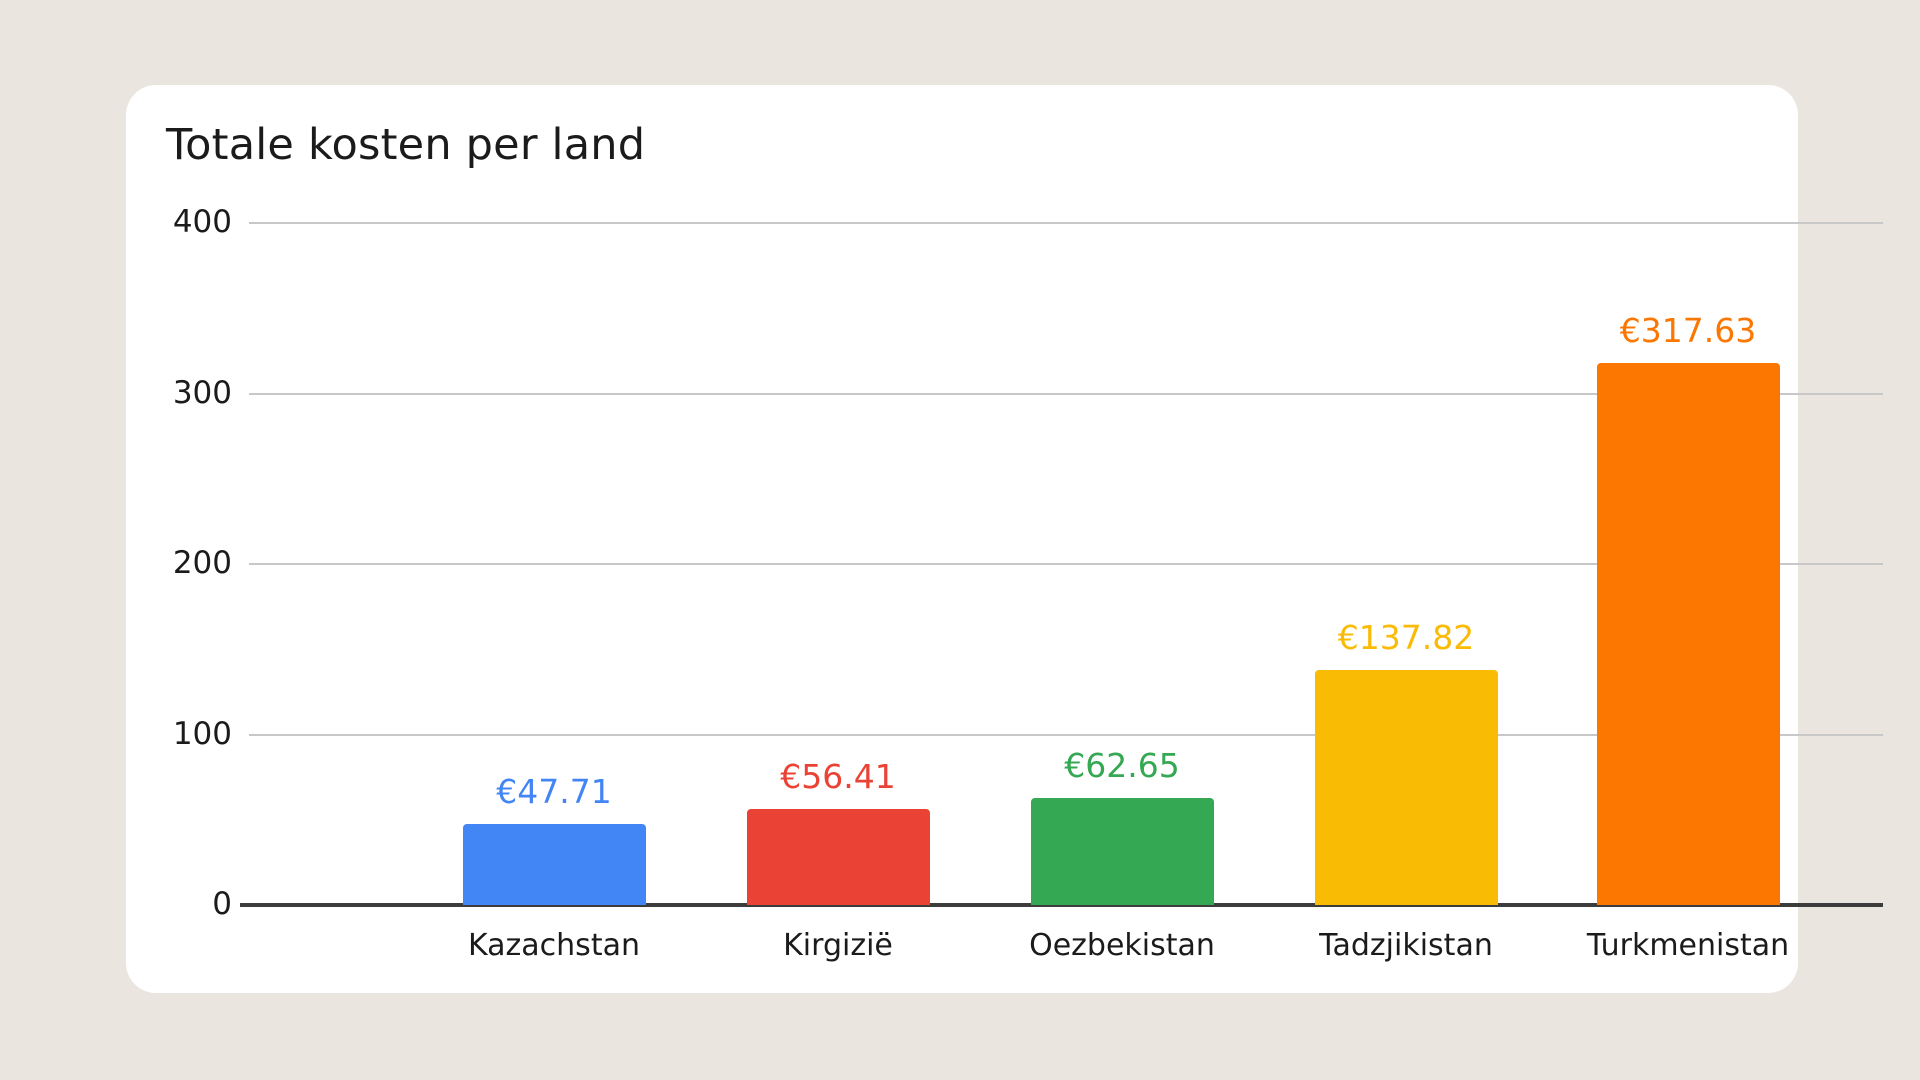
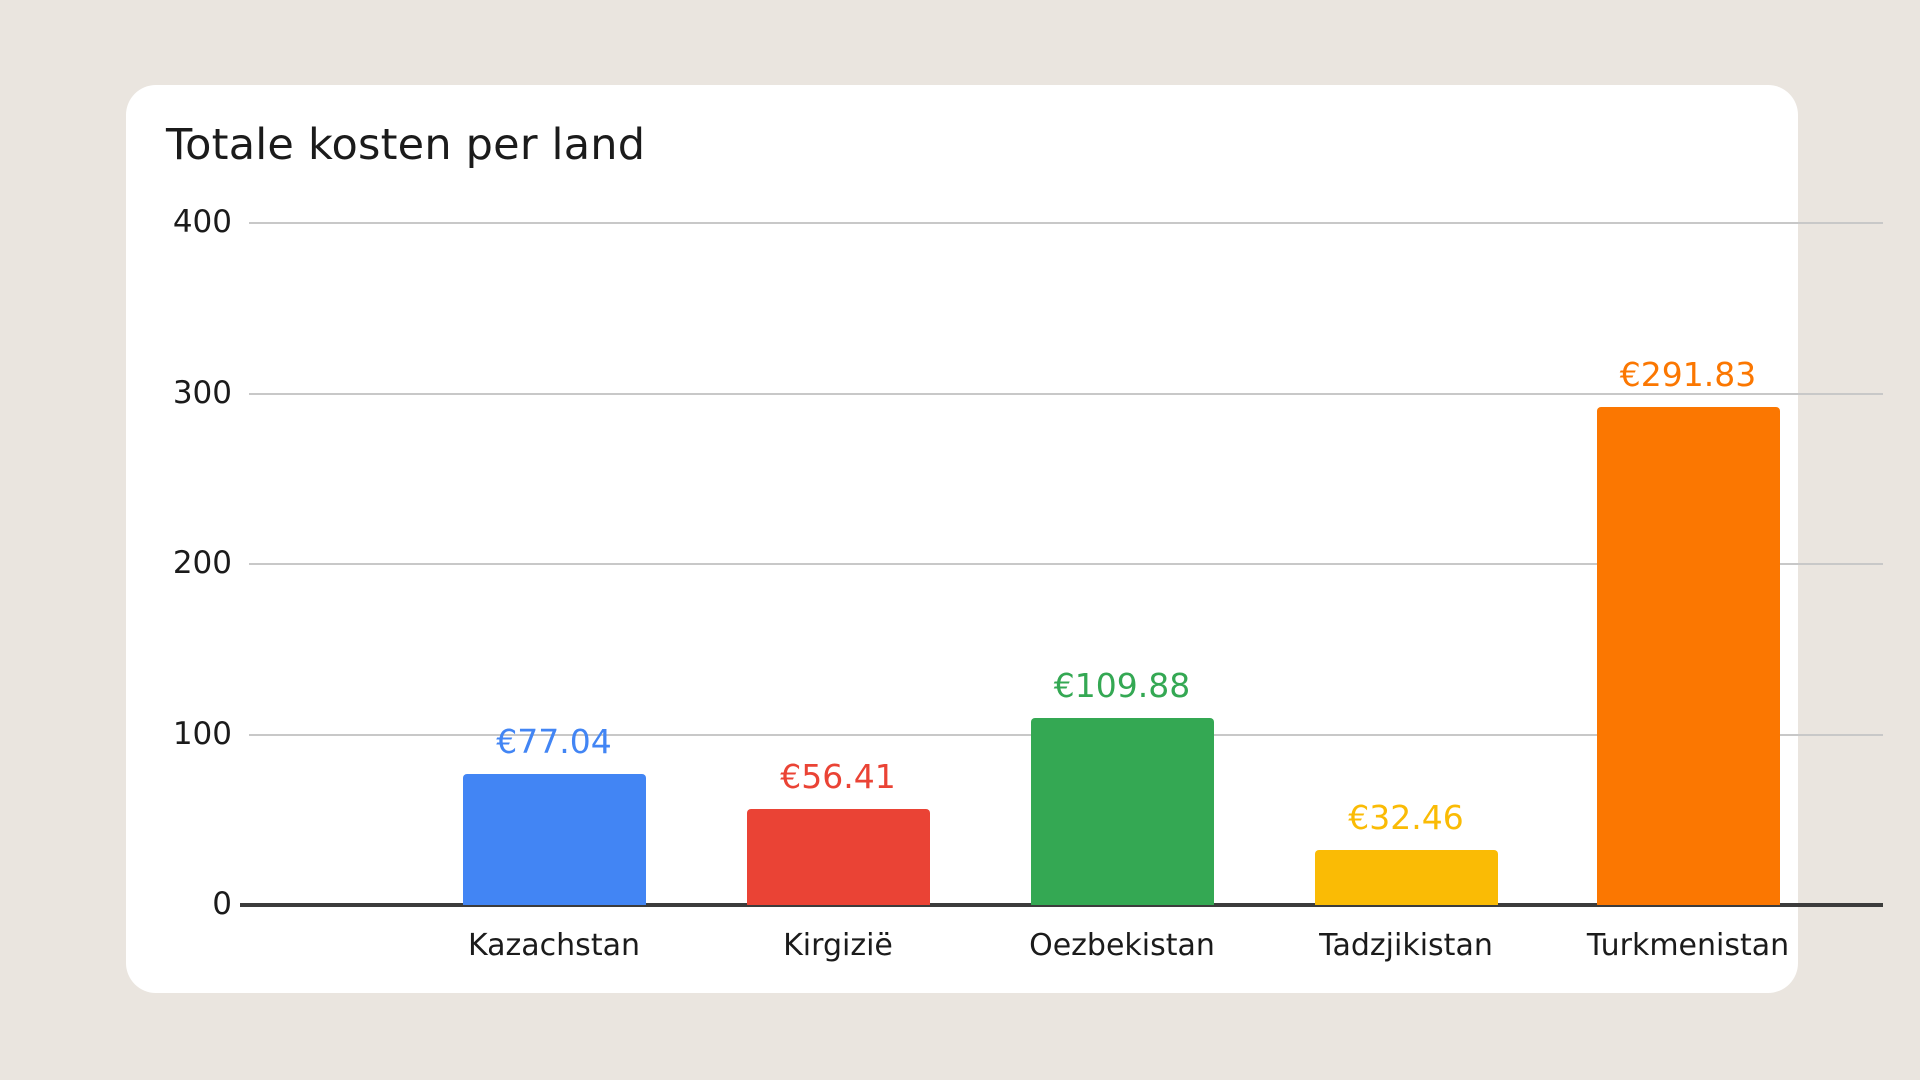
Kazachstan: €47.71 -> €77.04
Oezbekistan: €62.65 -> €109.88
Tadzjikistan: €137.82 -> €32.46
Turkmenistan: €317.63 -> €291.83
